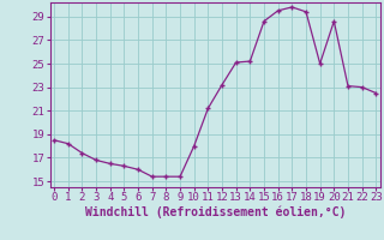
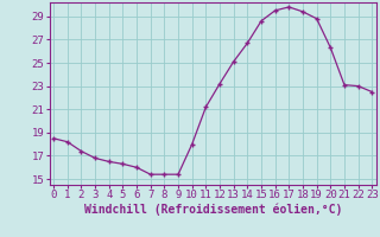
14: 25.2 -> 26.7
19: 25.0 -> 28.8
20: 28.6 -> 26.3
